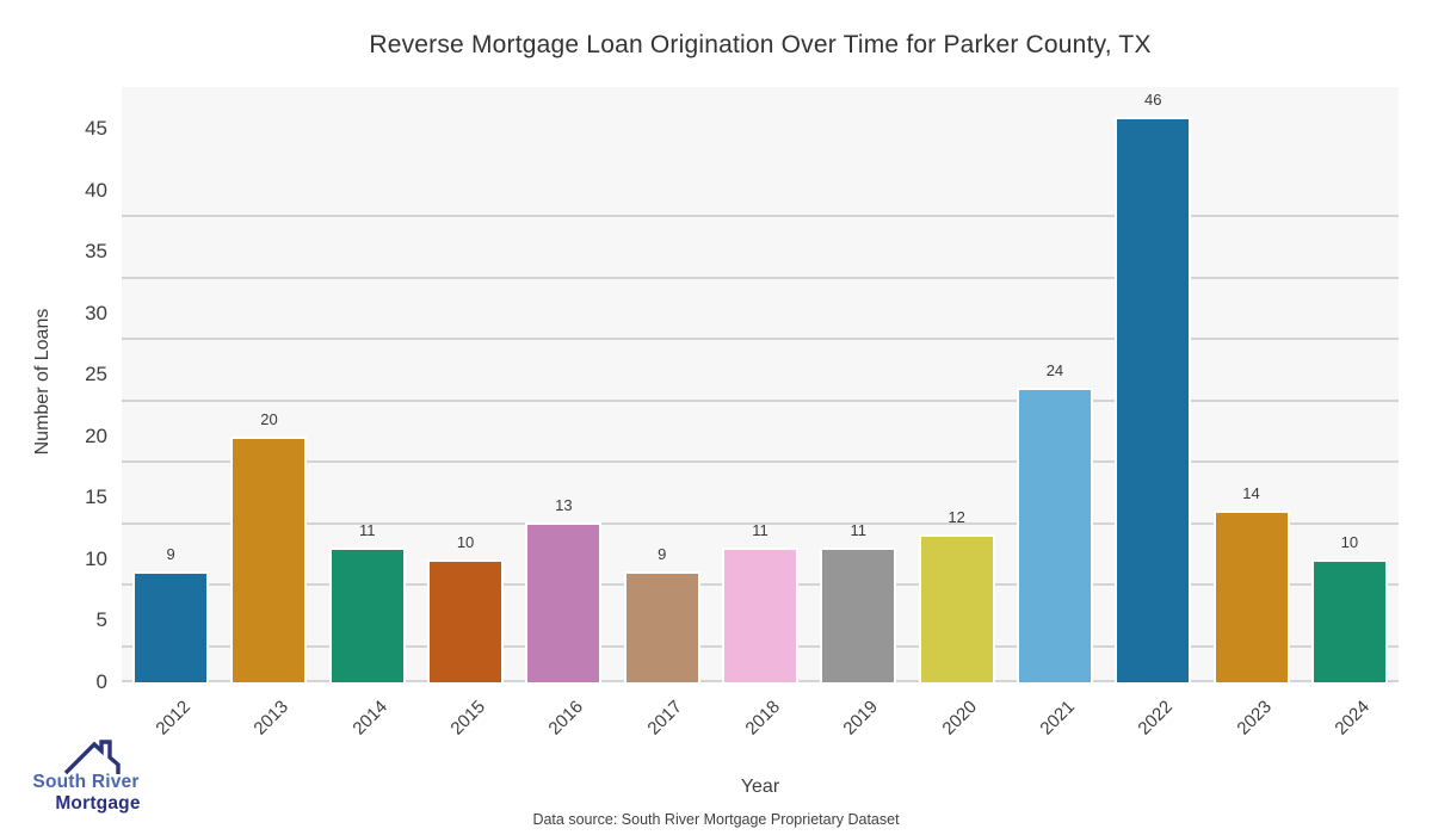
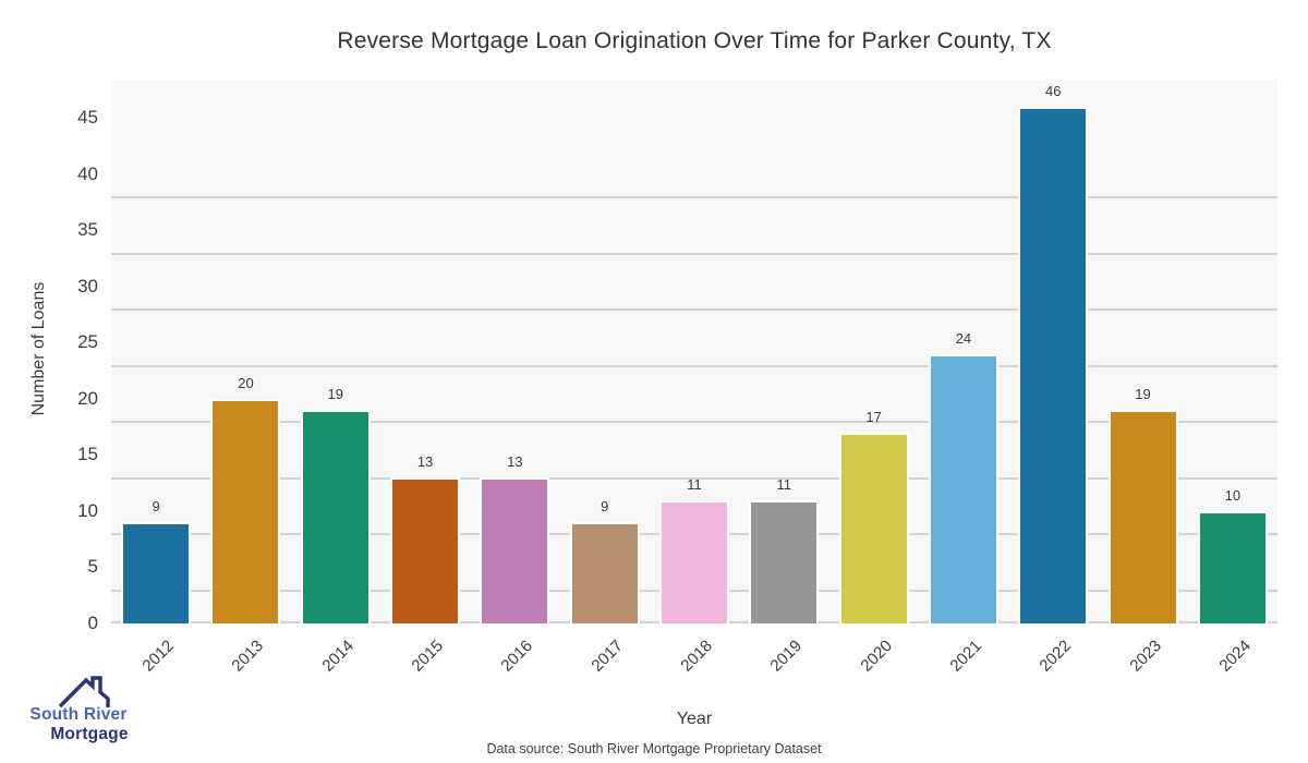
2014: 11 -> 19
2015: 10 -> 13
2020: 12 -> 17
2023: 14 -> 19
